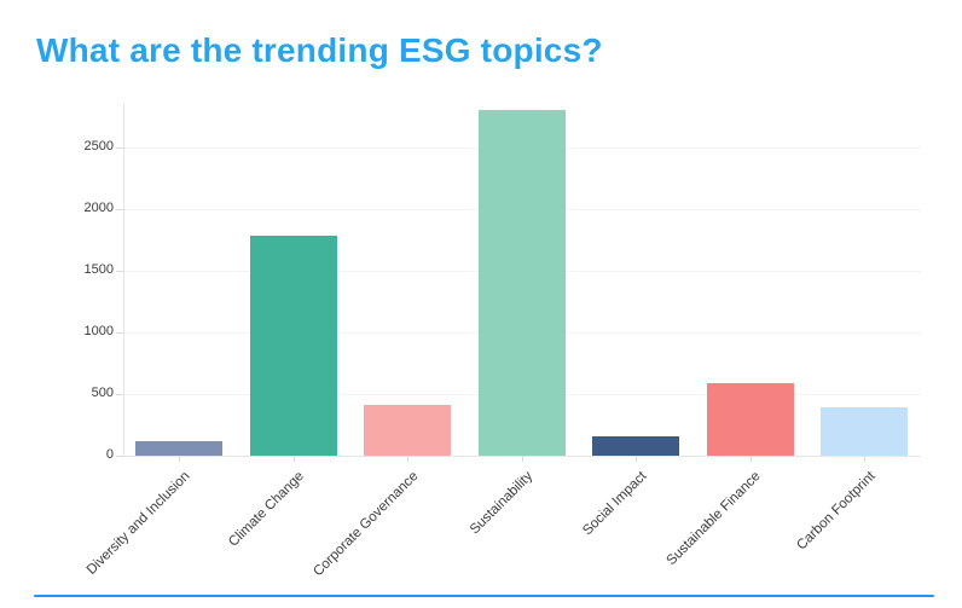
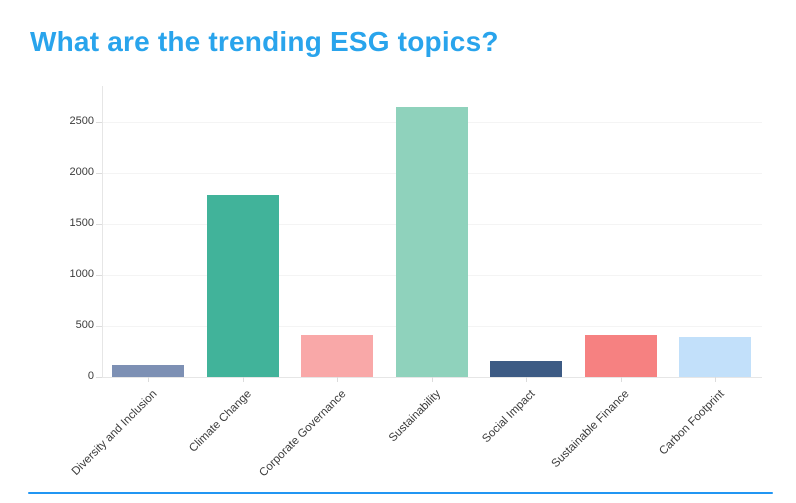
Sustainability: 2800 -> 2650
Sustainable Finance: 580 -> 410
